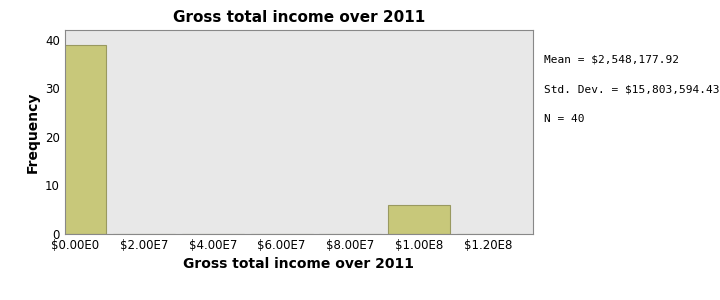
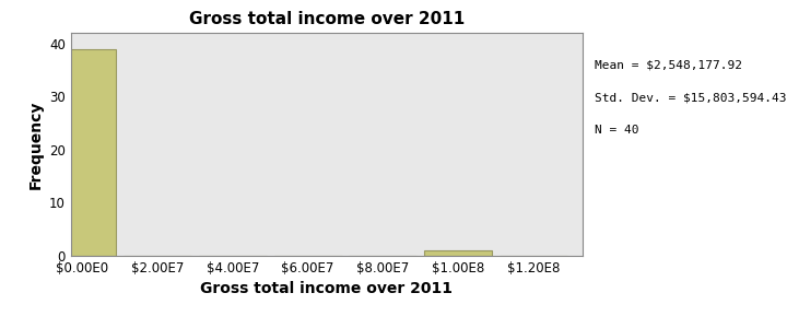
$1.00E8: 6 -> 1
